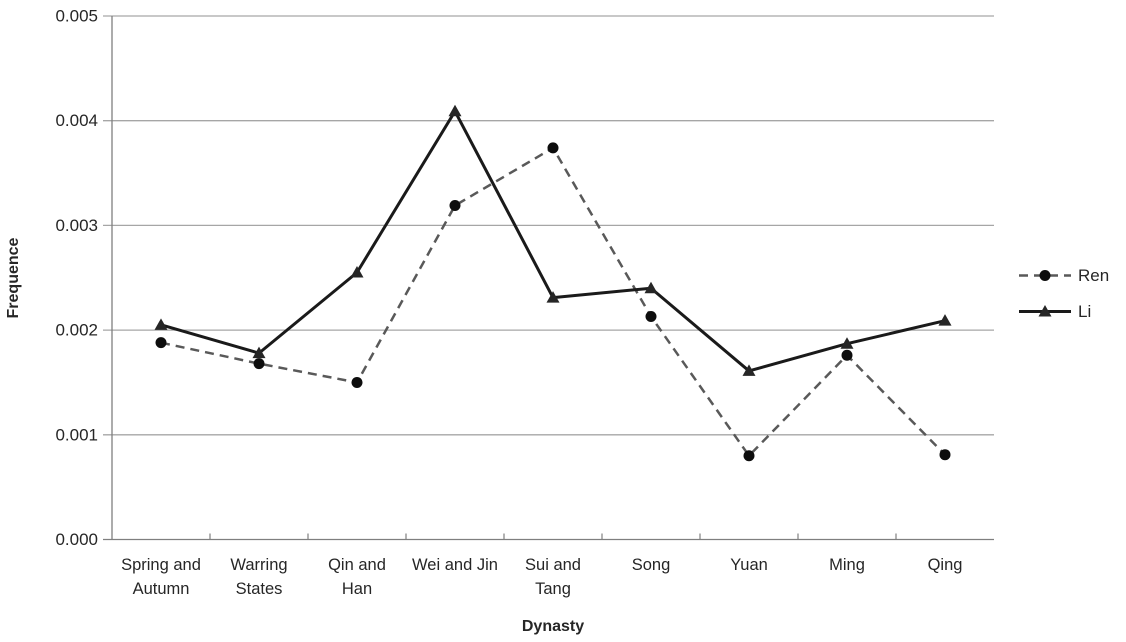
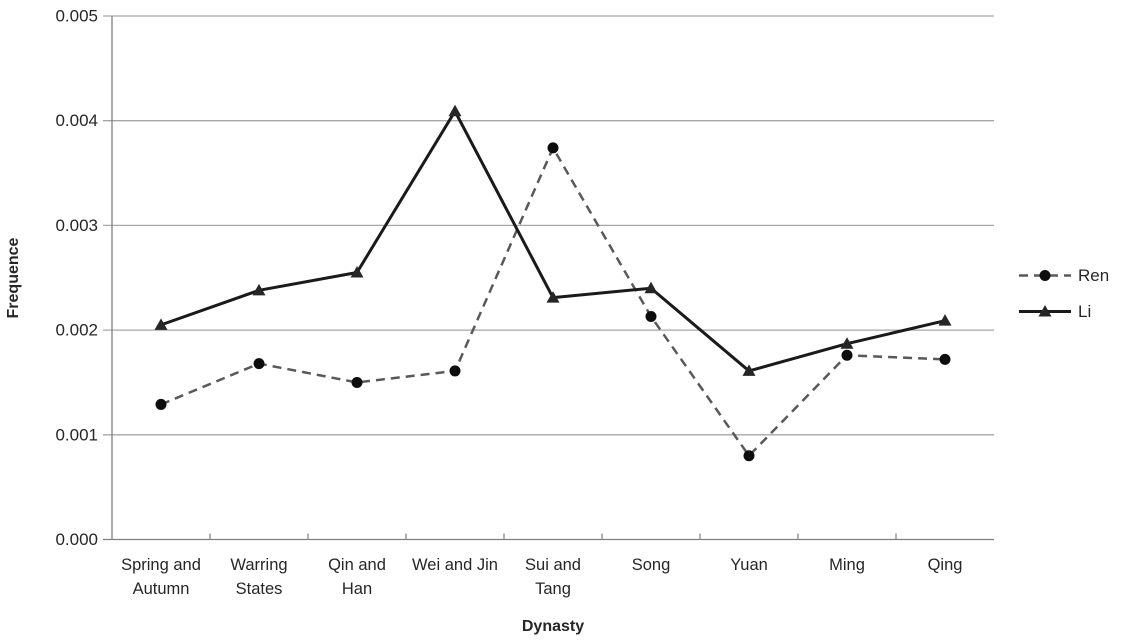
Ren/Spring and Autumn: 0.00188 -> 0.00129
Li/Warring States: 0.00178 -> 0.00238
Ren/Wei and Jin: 0.00319 -> 0.00161
Ren/Qing: 0.00081 -> 0.00172
